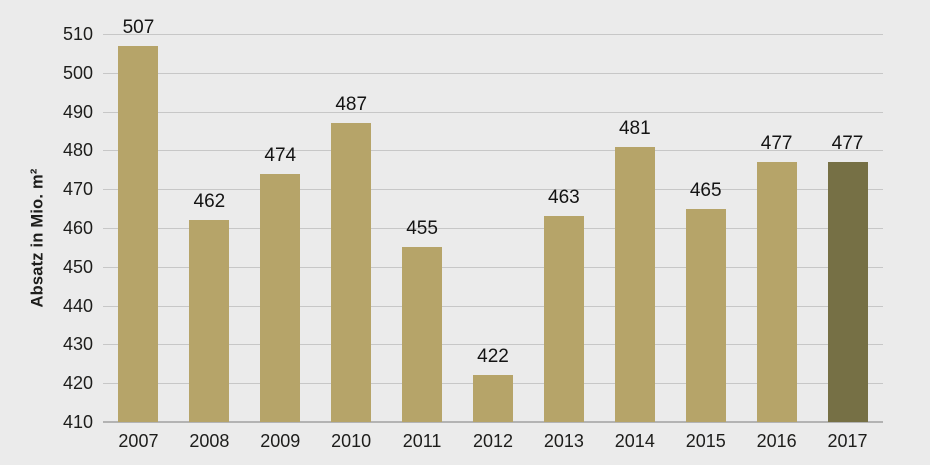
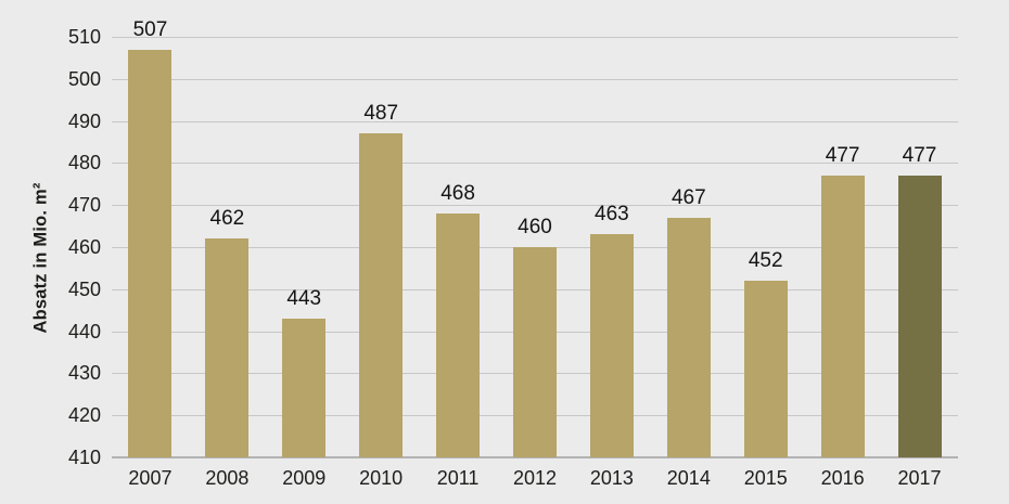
2009: 474 -> 443
2011: 455 -> 468
2012: 422 -> 460
2014: 481 -> 467
2015: 465 -> 452
